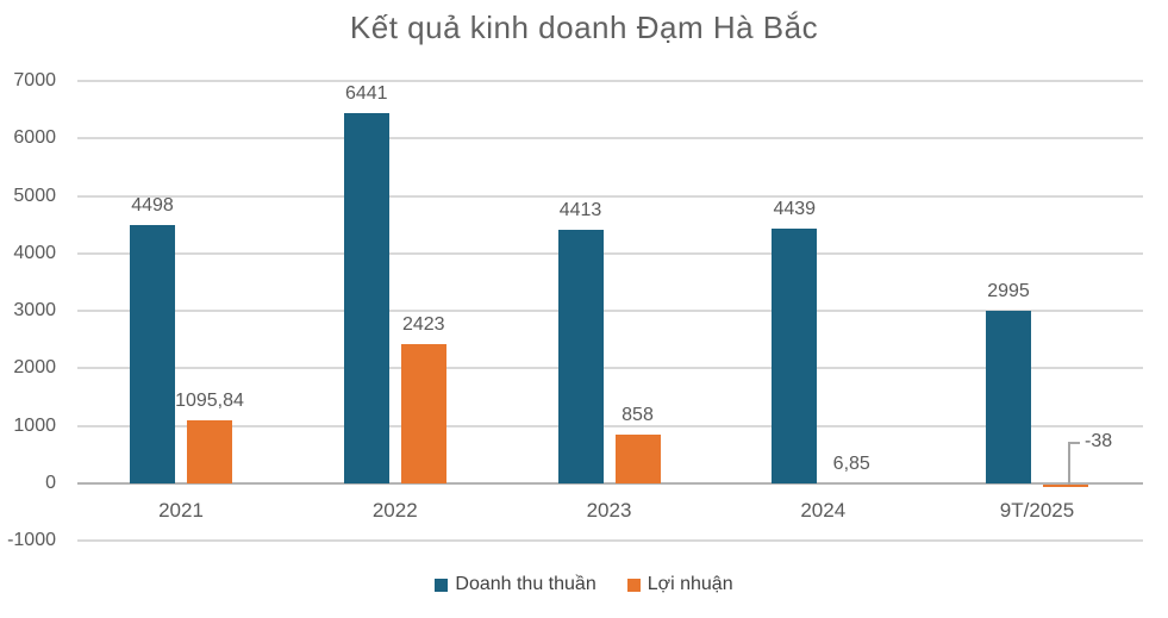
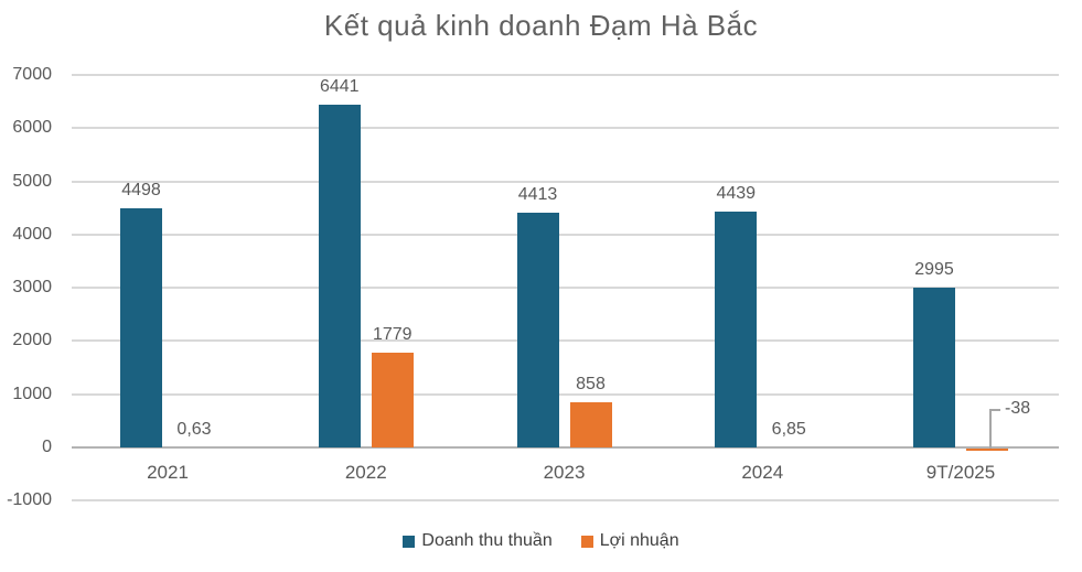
Lợi nhuận/2021: 1095,84 -> 0,63
Lợi nhuận/2022: 2423 -> 1779
